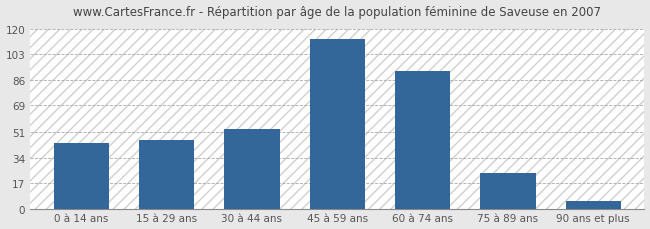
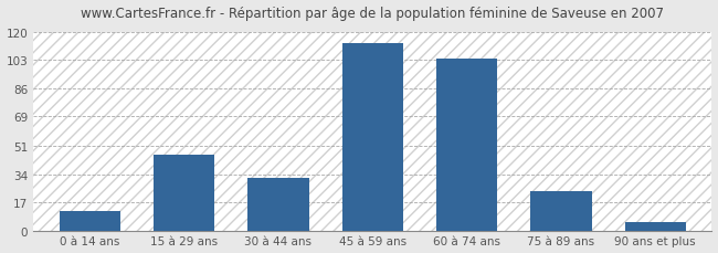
0 à 14 ans: 44 -> 12
30 à 44 ans: 53 -> 32
60 à 74 ans: 92 -> 104
